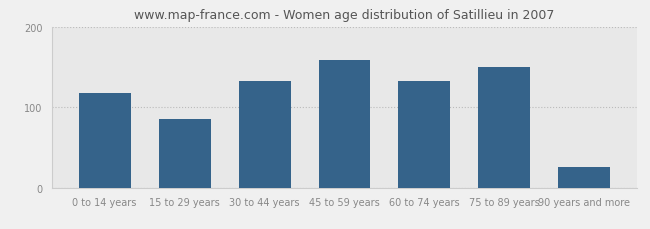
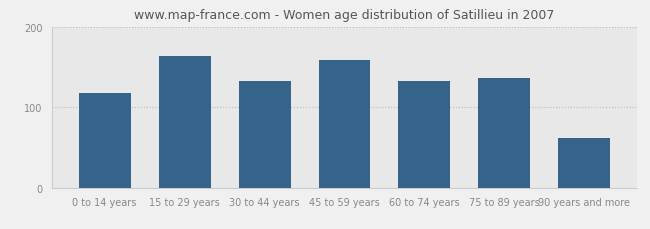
15 to 29 years: 85 -> 164
75 to 89 years: 150 -> 136
90 years and more: 25 -> 62
